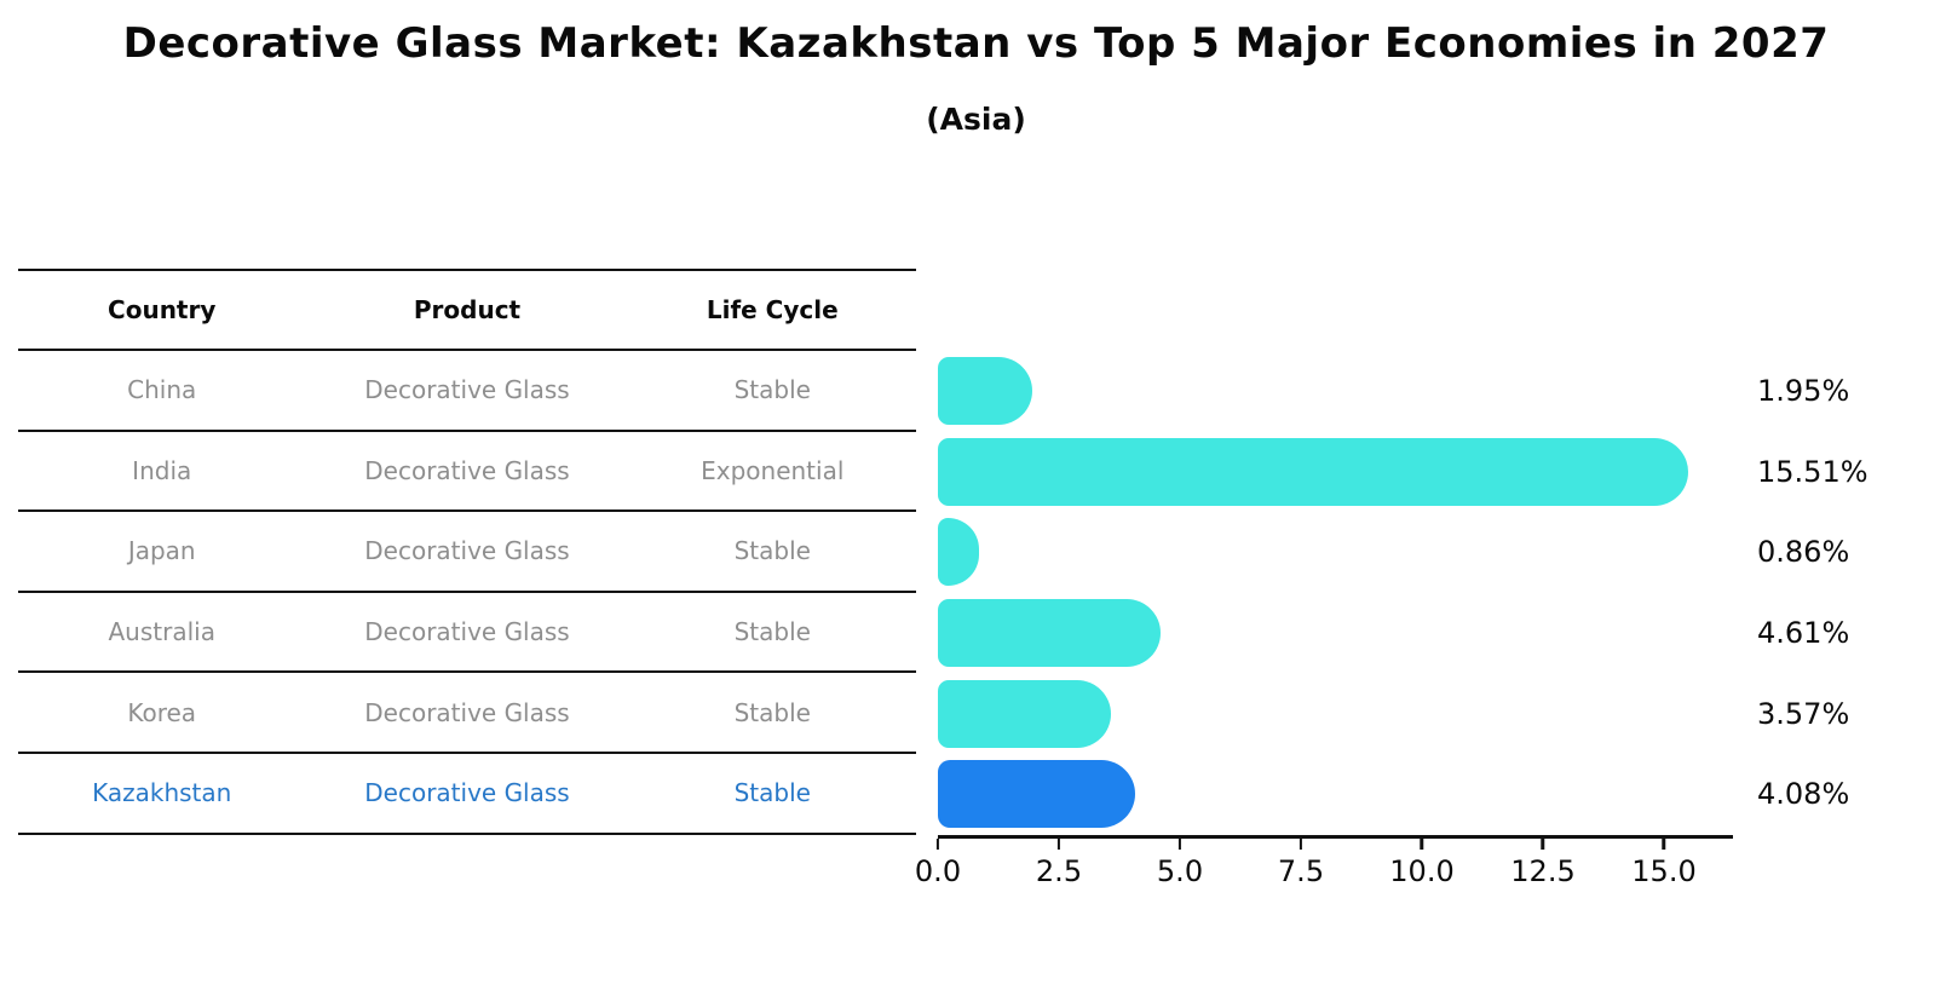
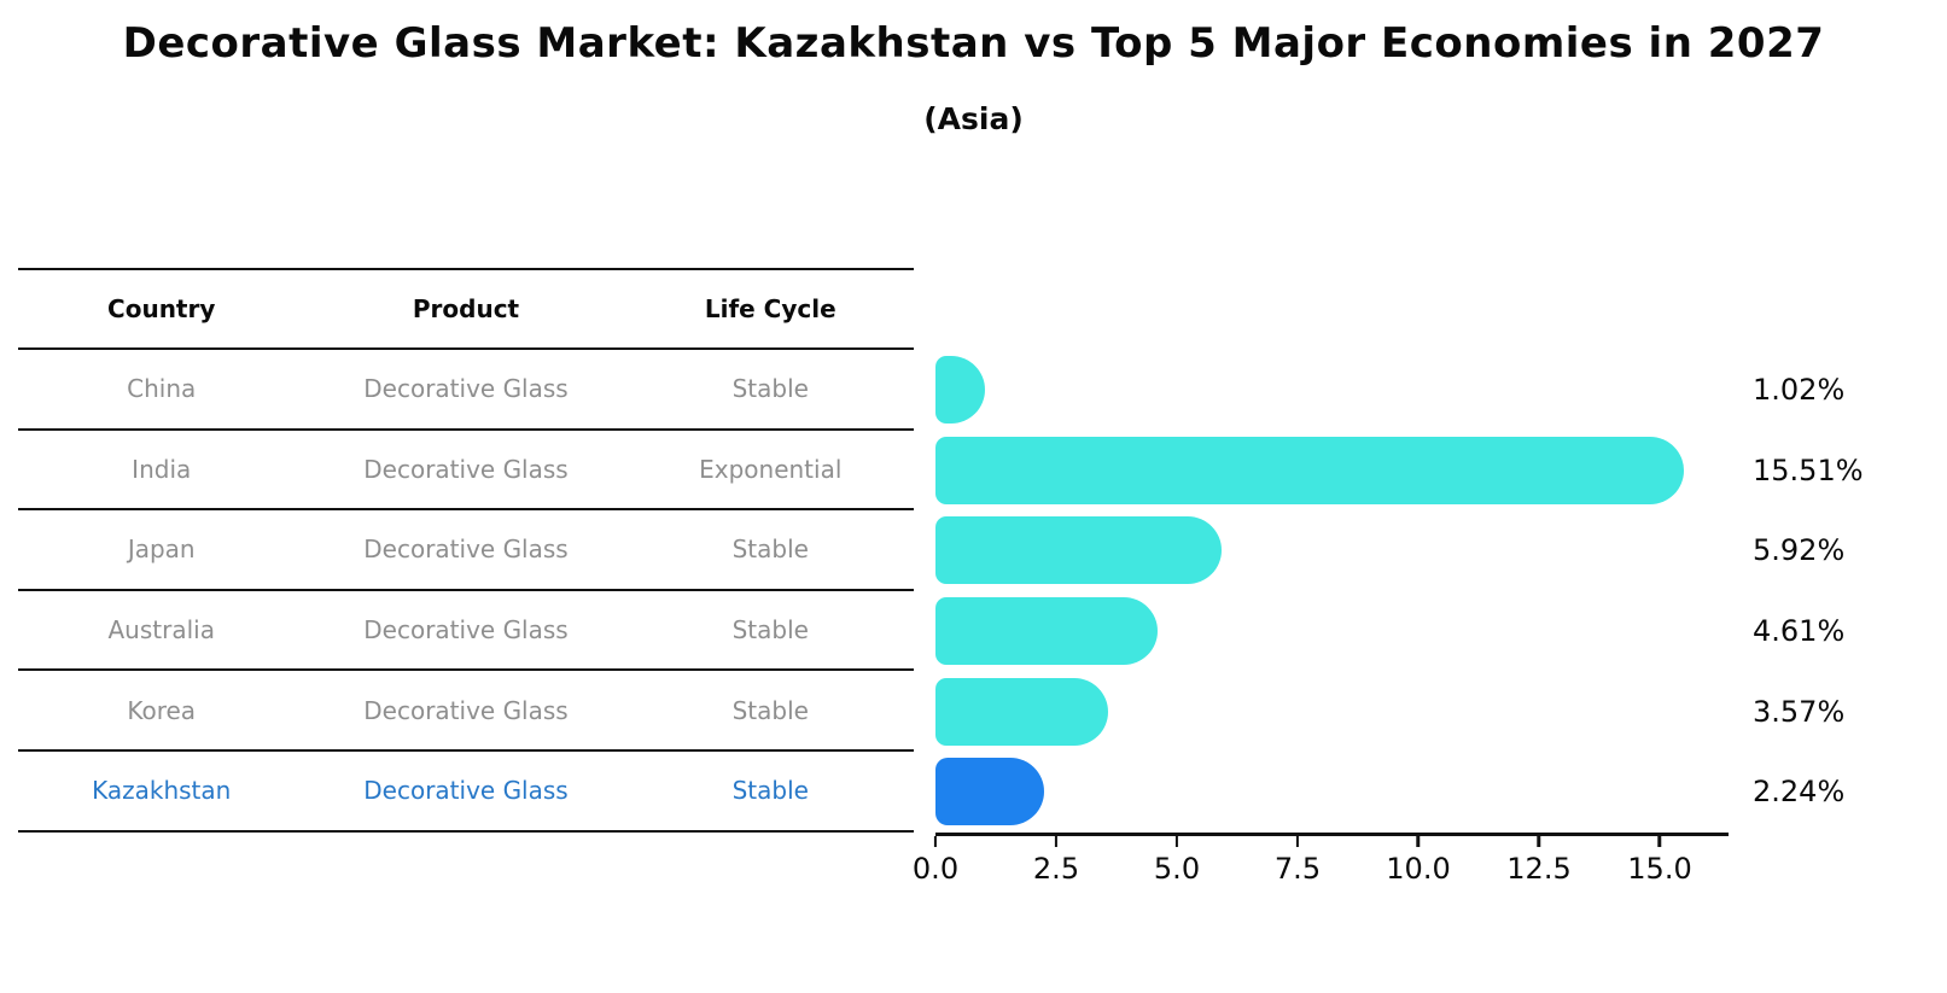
China: 1.95% -> 1.02%
Japan: 0.86% -> 5.92%
Kazakhstan: 4.08% -> 2.24%
